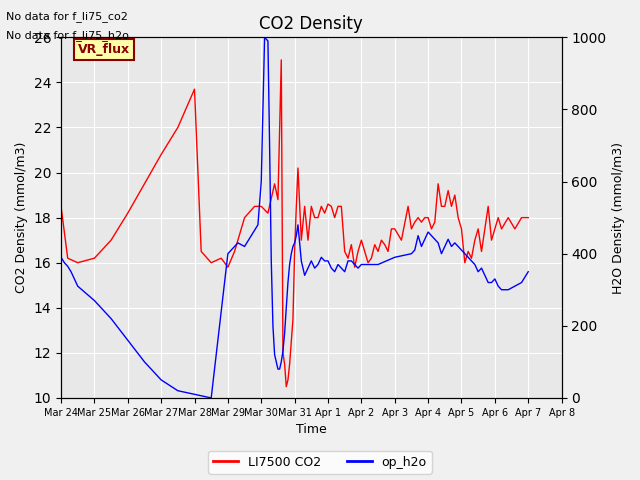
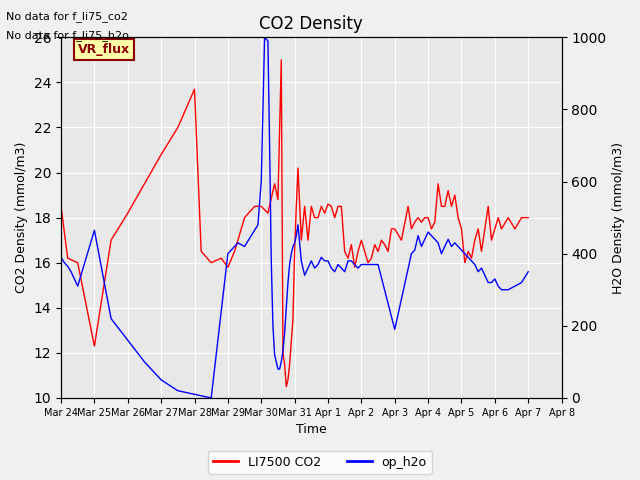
LI7500 CO2/Mar 25: 16.2 -> 12.3
op_h2o/Mar 25: 270 -> 465
op_h2o/Apr 3: 390 -> 190
